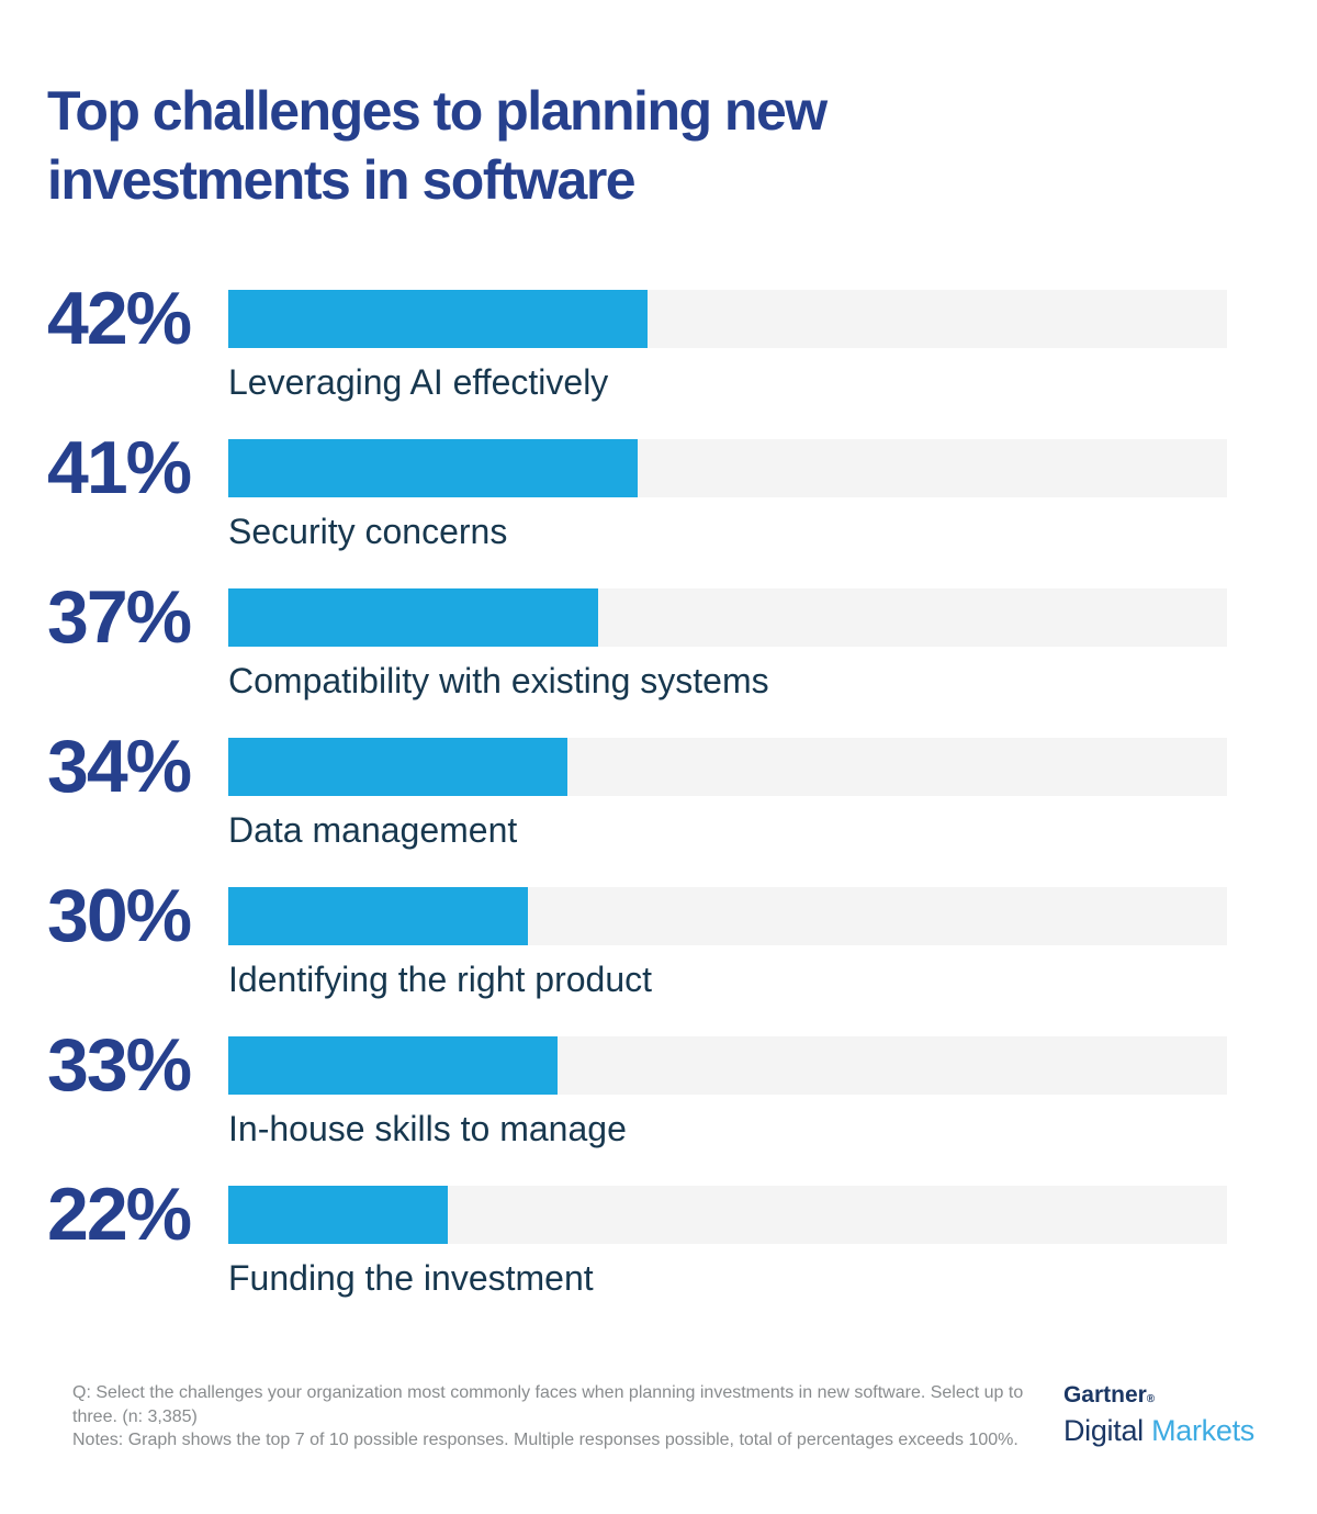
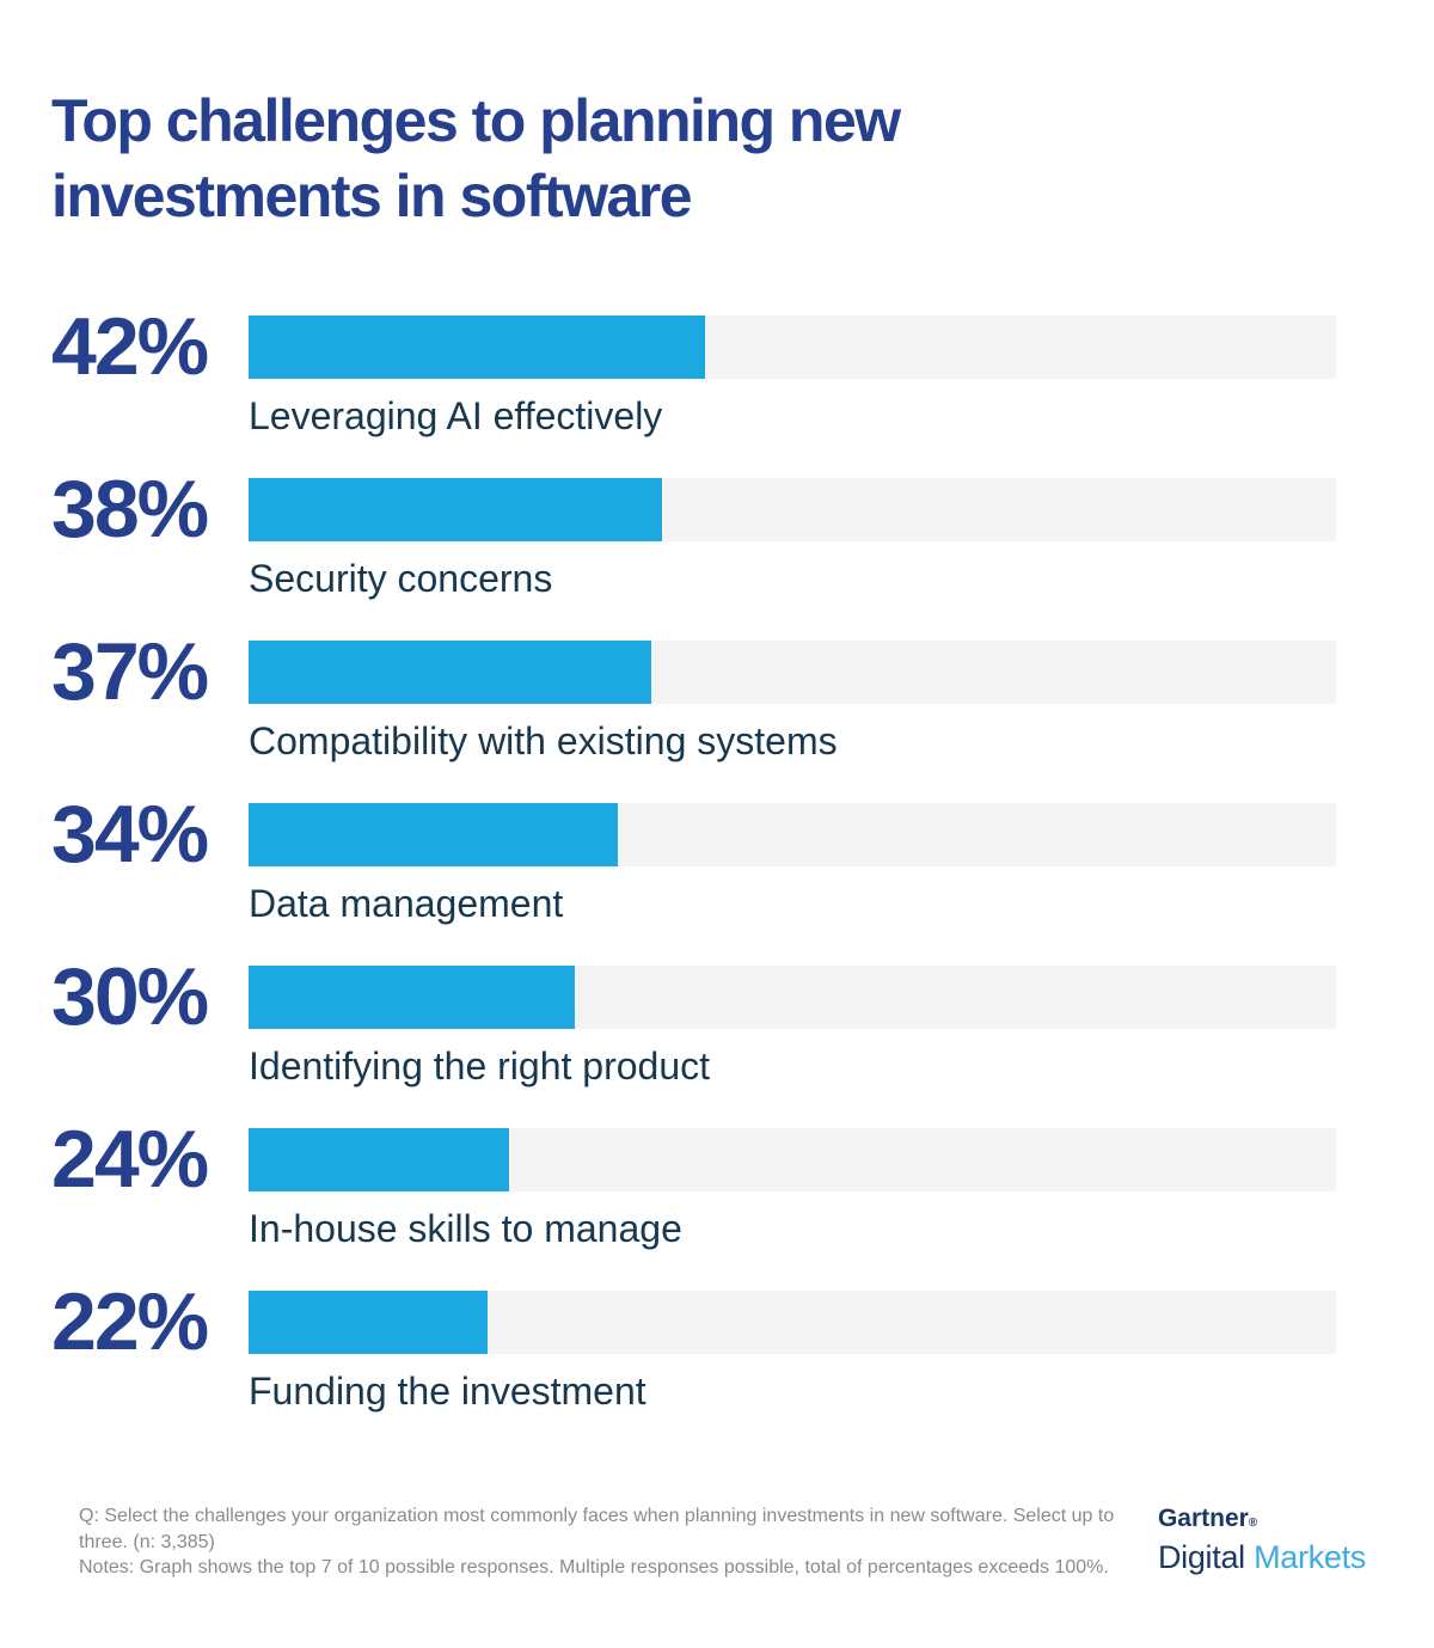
Security concerns: 41% -> 38%
In-house skills to manage: 33% -> 24%
